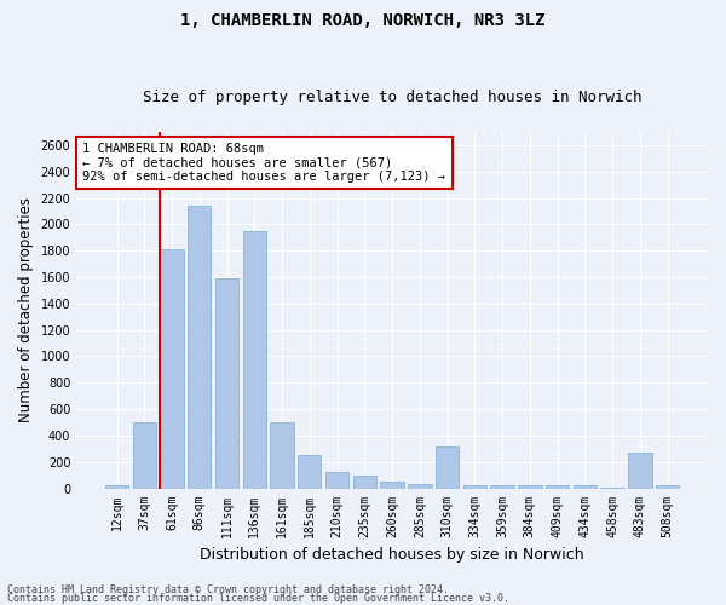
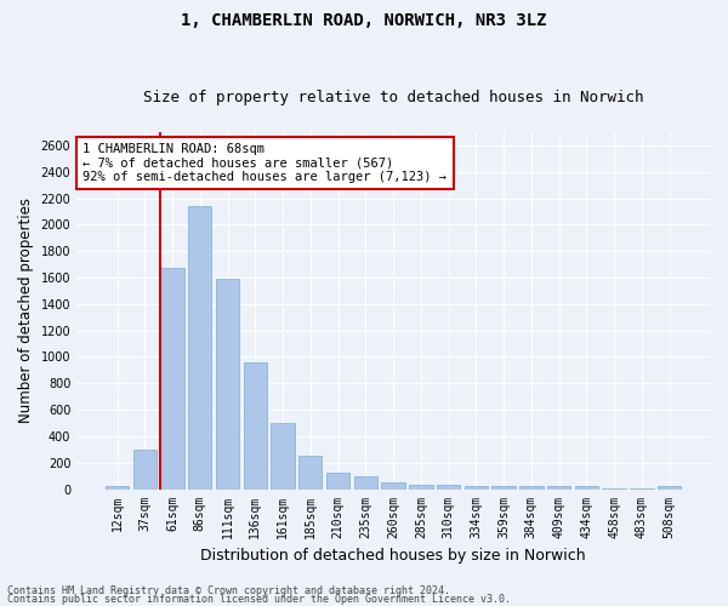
37sqm: 500 -> 300
61sqm: 1810 -> 1670
136sqm: 1950 -> 960
310sqm: 320 -> 40
483sqm: 270 -> 0
